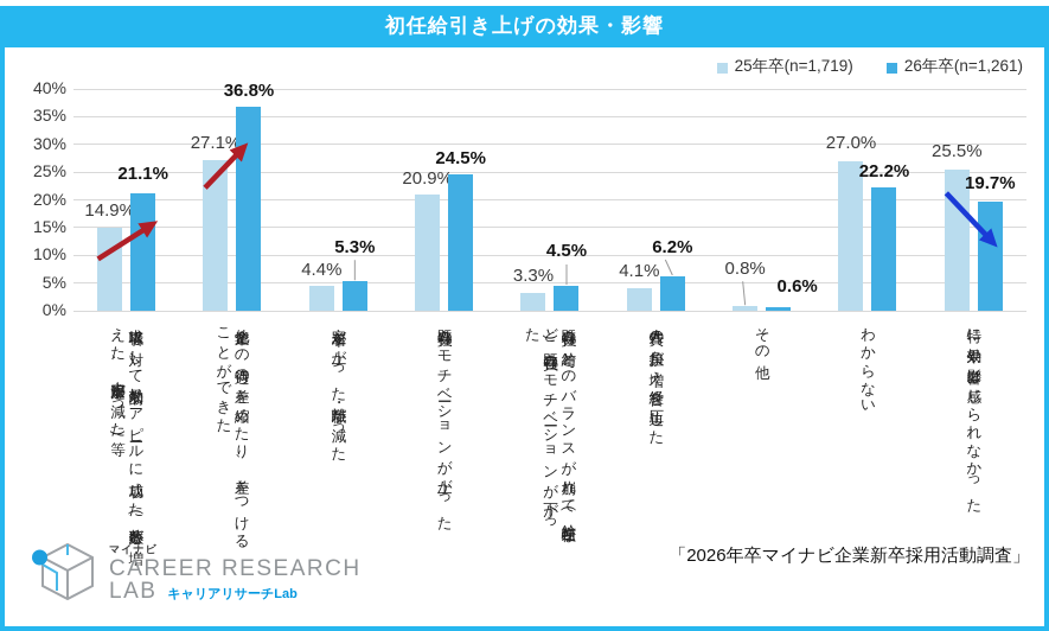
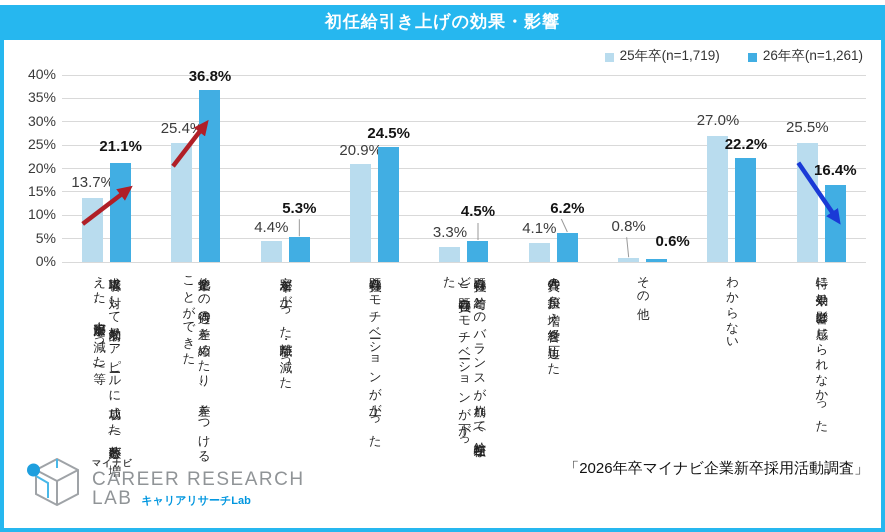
25年卒(n=1,719)/求職者に対して効果的なアピールに成功した(応募数が増えた、内定辞退が減った等): 14.9% -> 13.7%
25年卒(n=1,719)/他企業との待遇の差を縮めたり、差をつけることができた: 27.1% -> 25.4%
26年卒(n=1,261)/特に効果や影響は感じられなかった: 19.7% -> 16.4%
